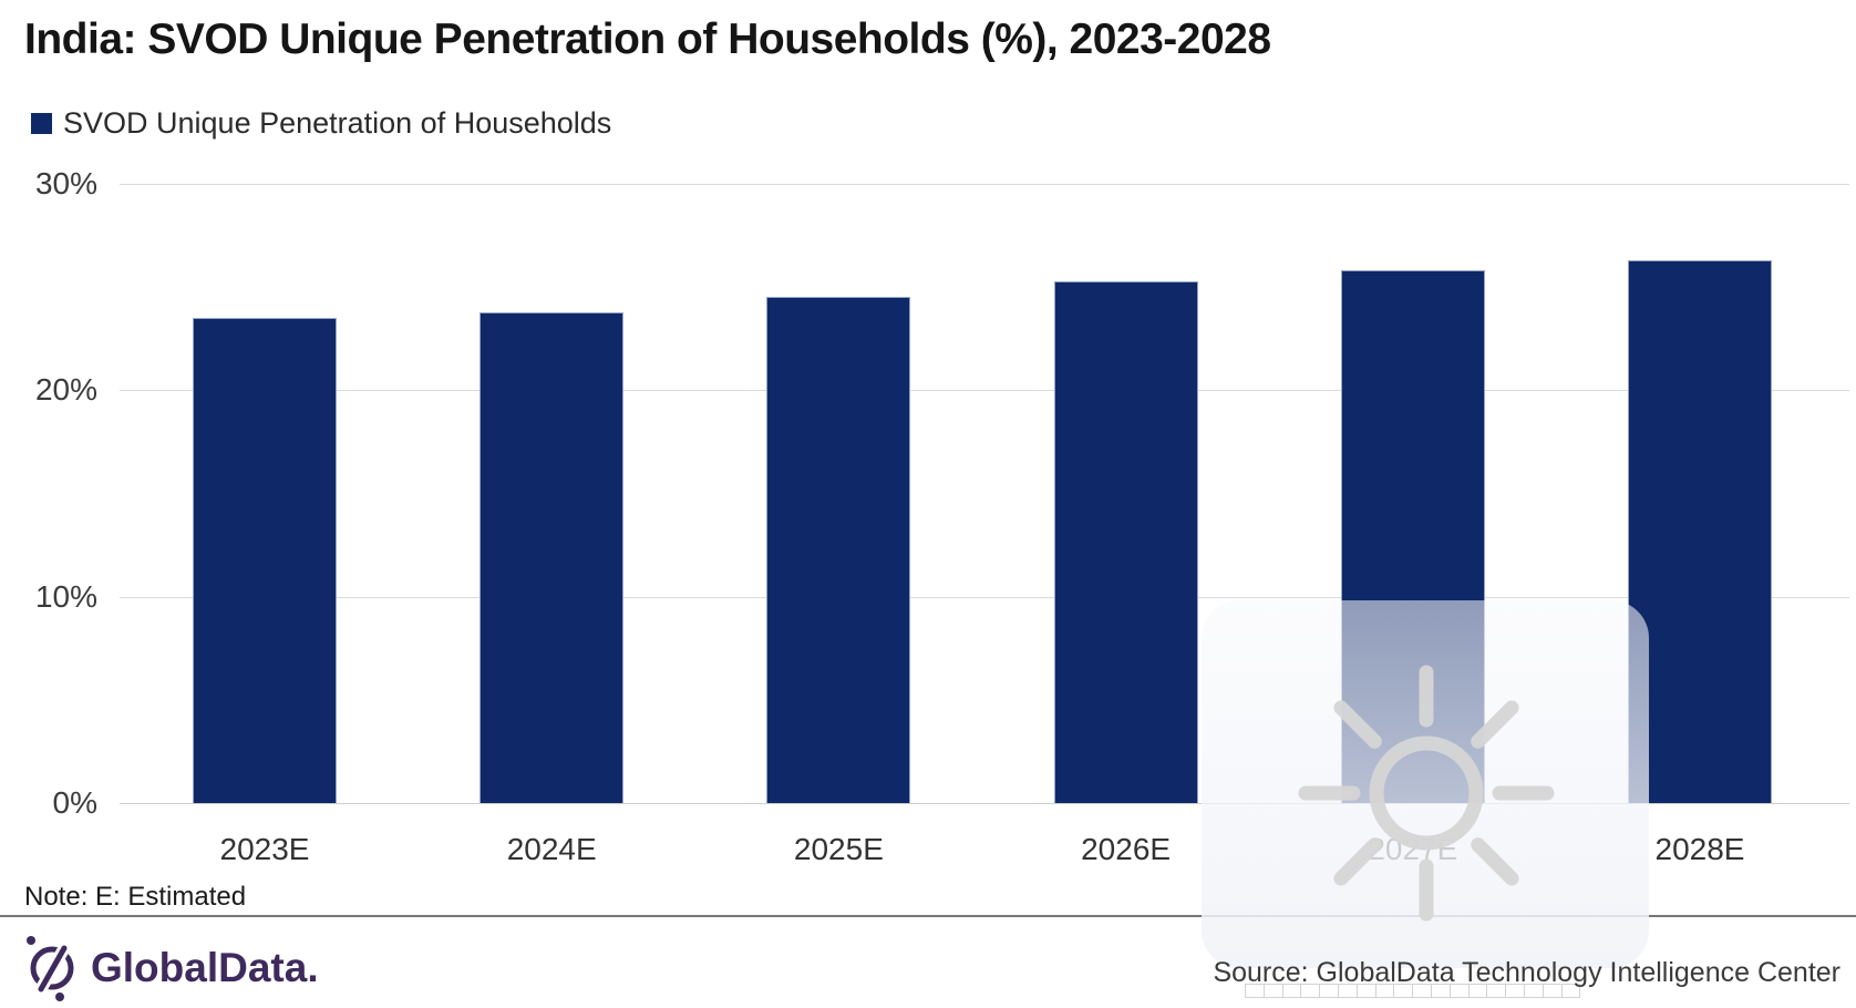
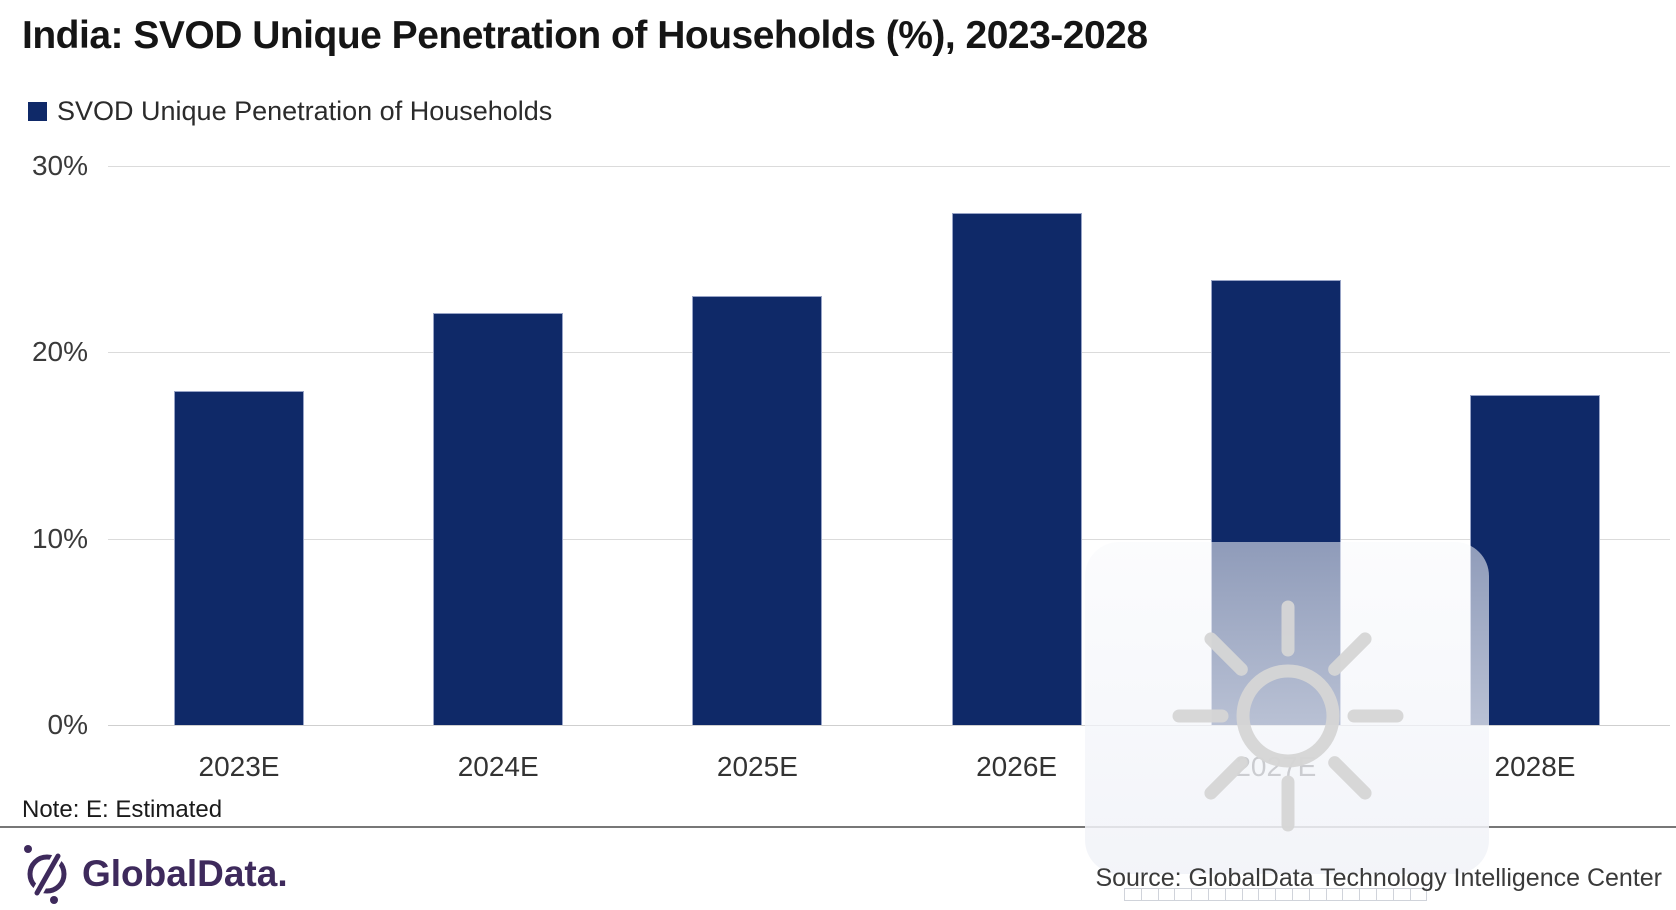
2023E: 23.5% -> 17.9%
2024E: 23.8% -> 22.1%
2025E: 24.5% -> 23.0%
2026E: 25.3% -> 27.5%
2027E: 25.8% -> 23.9%
2028E: 26.3% -> 17.7%
